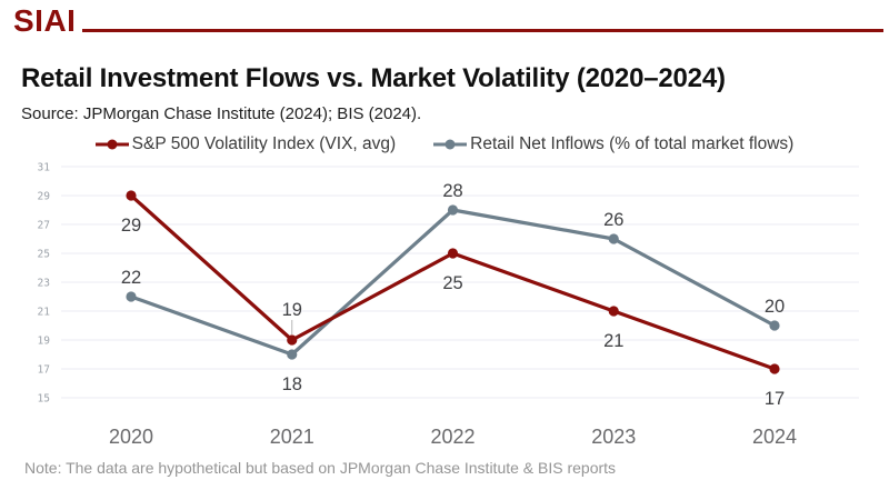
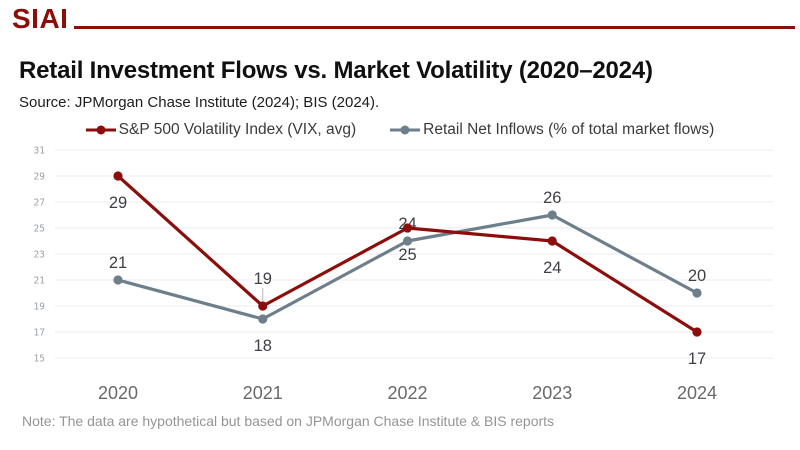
Retail Net Inflows (% of total market flows)/2020: 22 -> 21
Retail Net Inflows (% of total market flows)/2022: 28 -> 24
S&P 500 Volatility Index (VIX, avg)/2023: 21 -> 24
